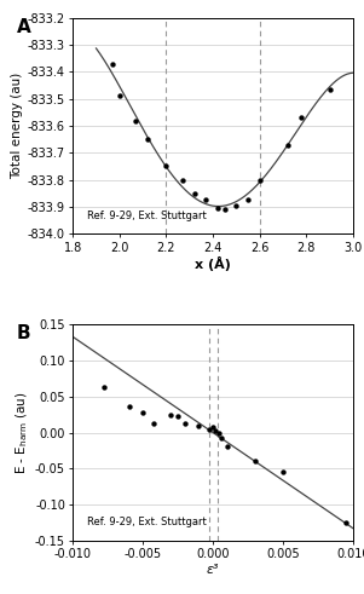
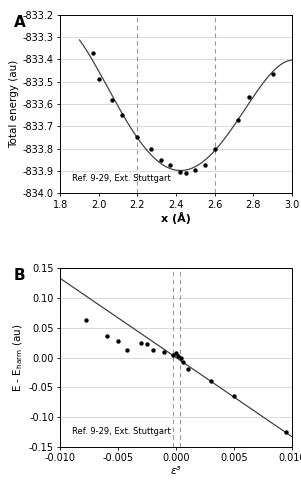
0.005: -0.054 -> -0.065
